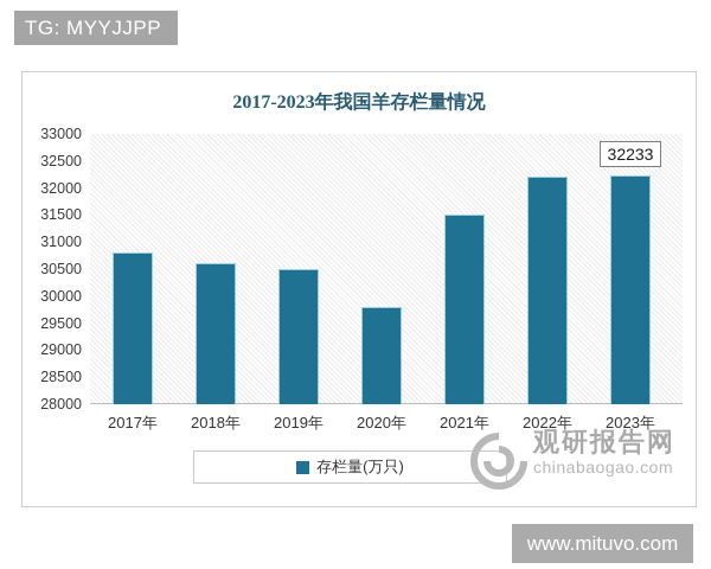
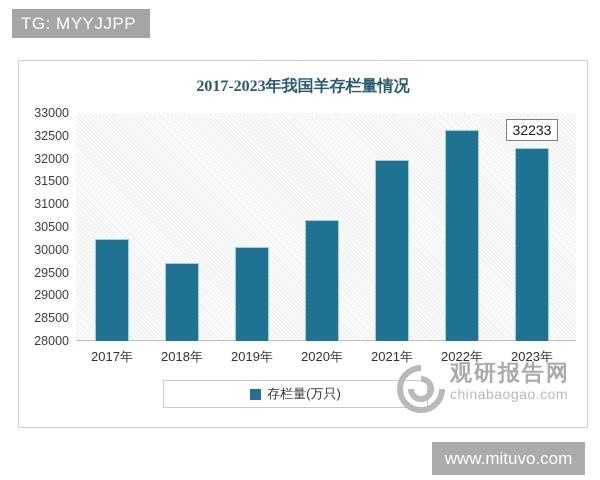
2017年: 30800 -> 30200
2018年: 30600 -> 29700
2019年: 30500 -> 30100
2020年: 29800 -> 30700
2021年: 31500 -> 32000
2022年: 32200 -> 32600
